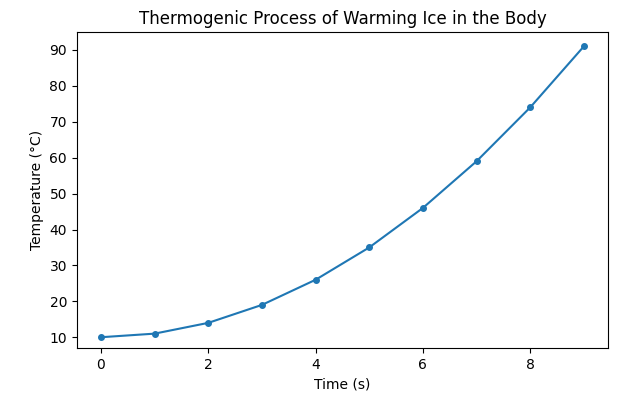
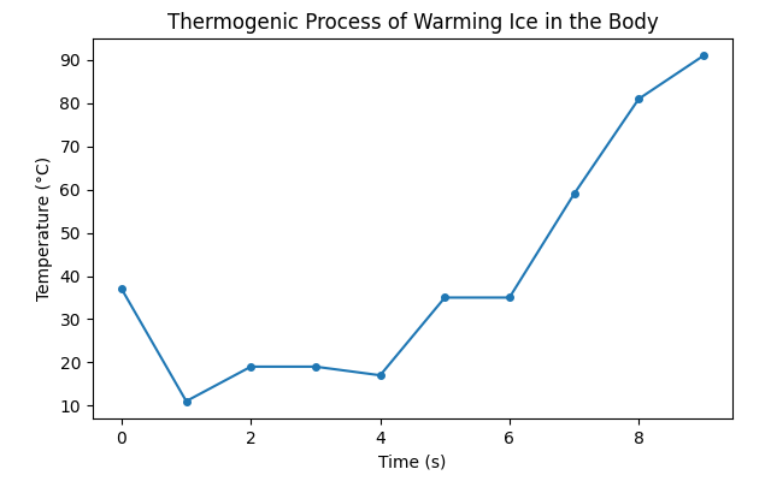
0: 10 -> 37
2: 14 -> 19
4: 26 -> 17
6: 46 -> 35
8: 74 -> 81
